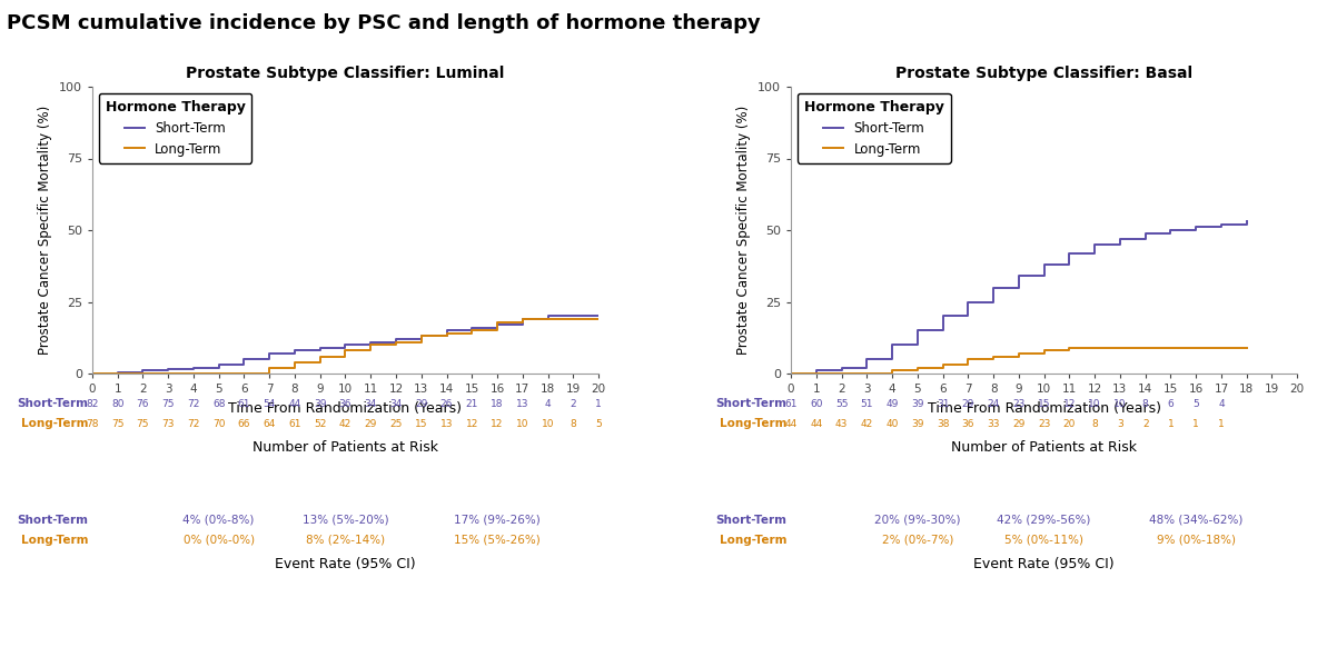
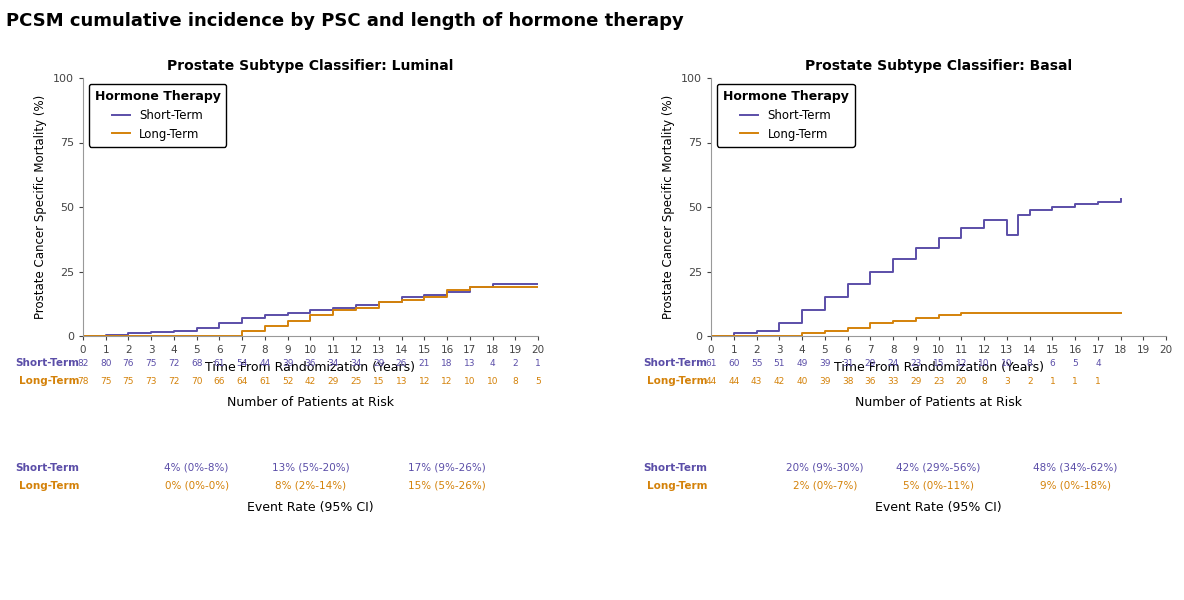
Prostate Subtype Classifier: Basal/Short-Term/13: 47 -> 39
